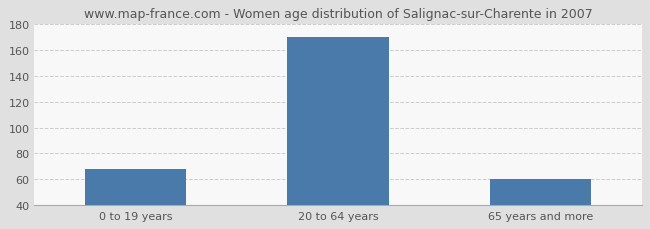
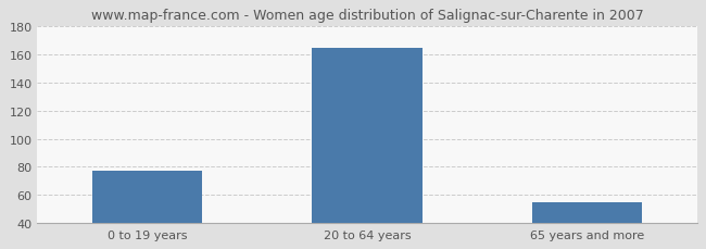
0 to 19 years: 68 -> 77
20 to 64 years: 170 -> 165
65 years and more: 60 -> 55
